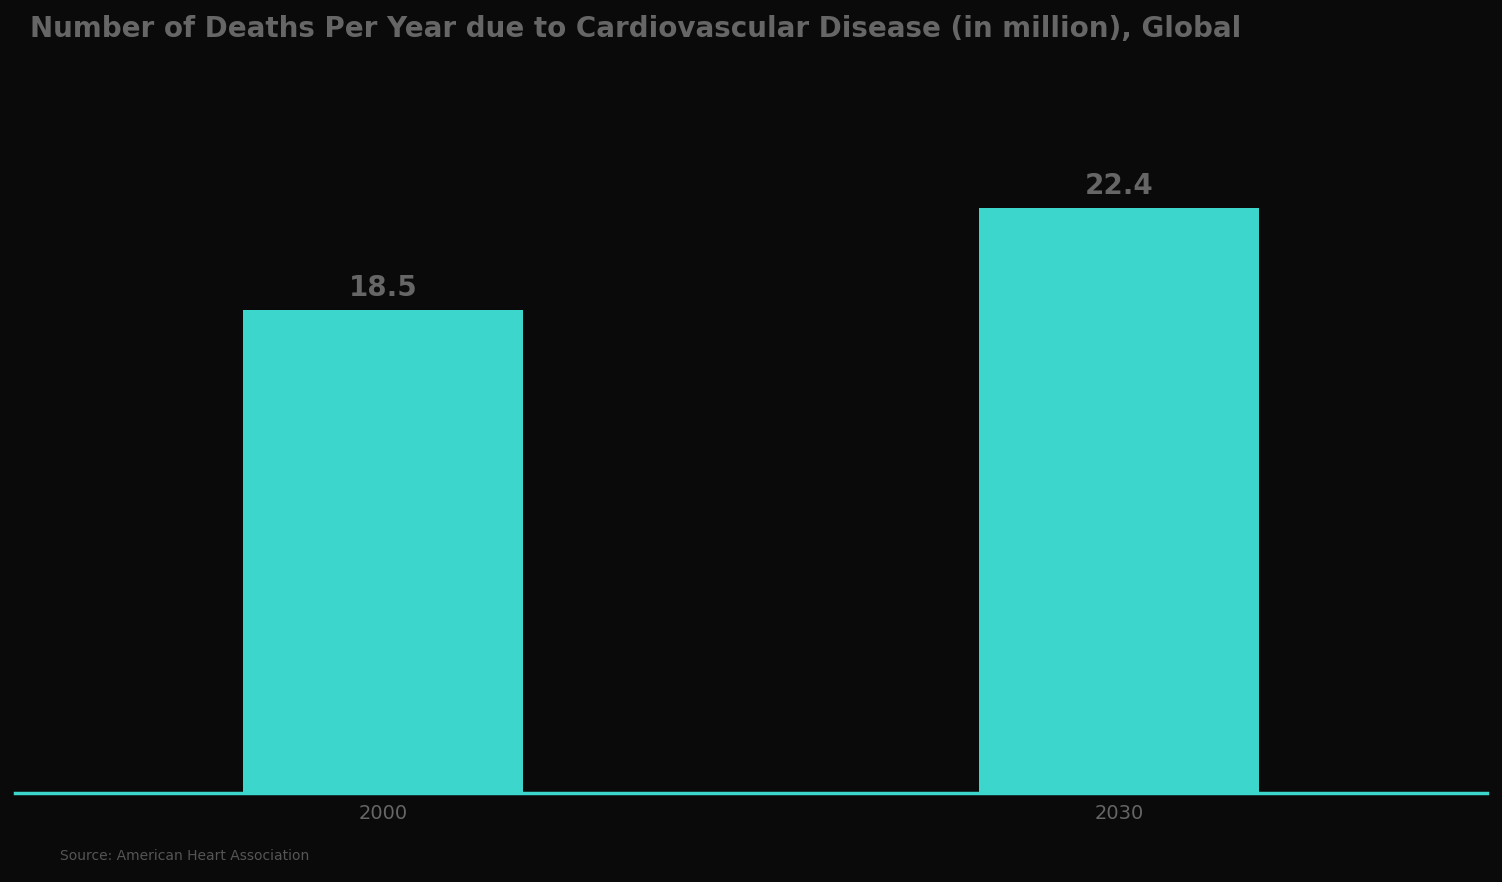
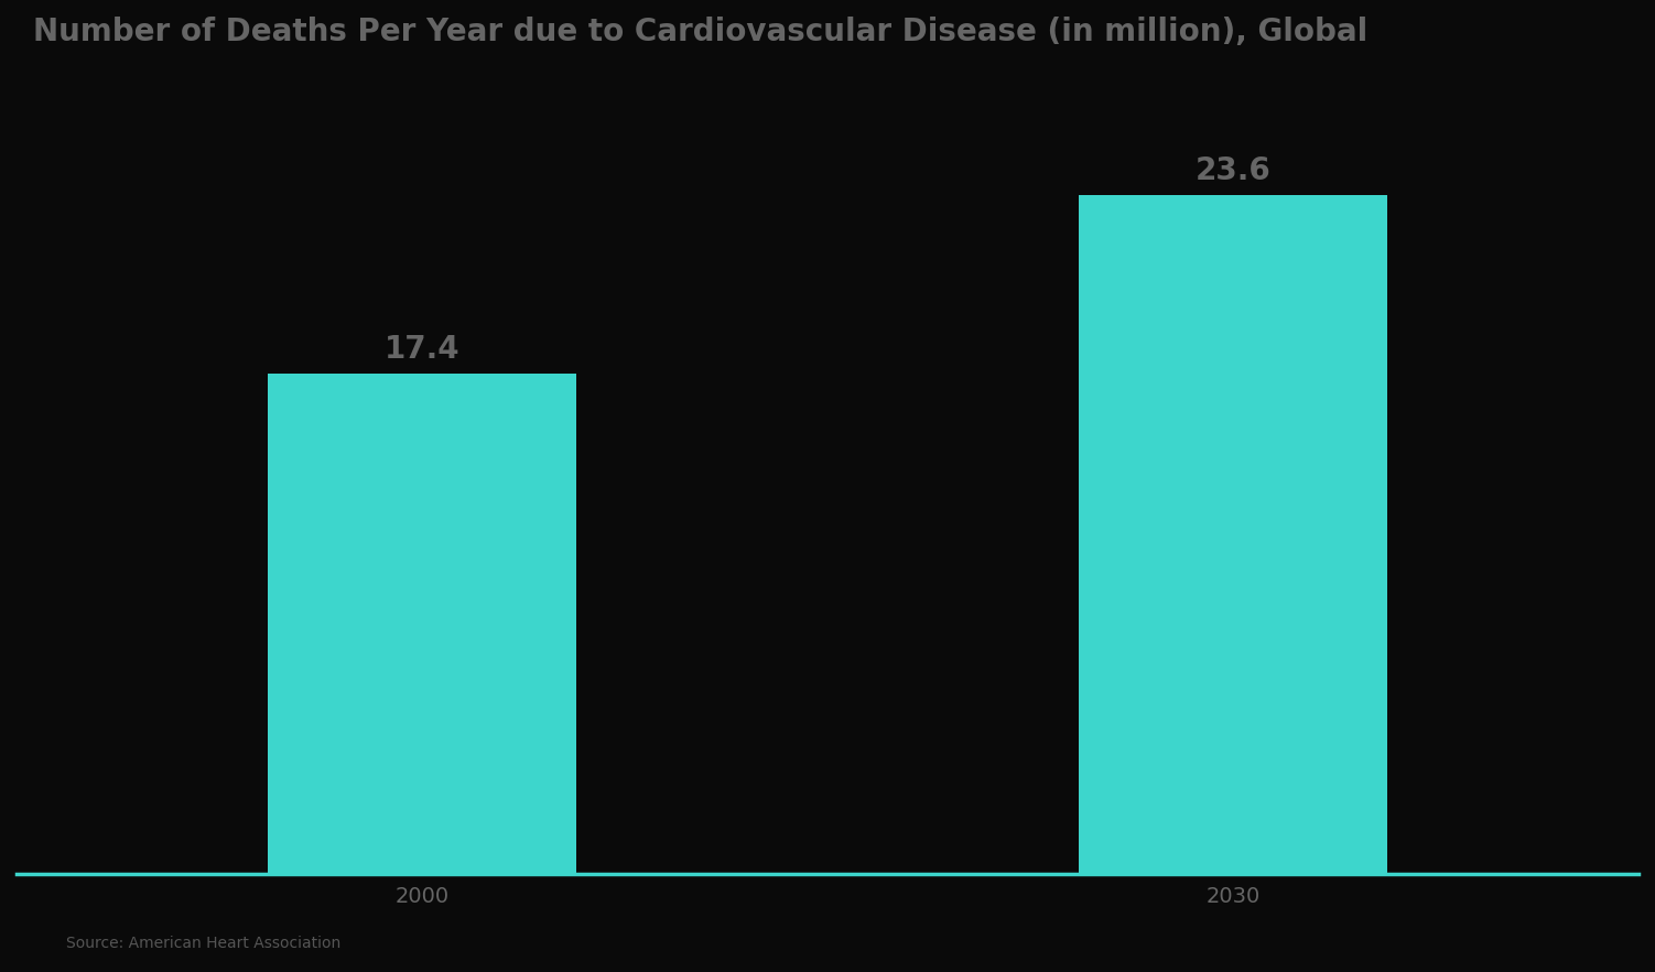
2000: 18.5 -> 17.4
2030: 22.4 -> 23.6
